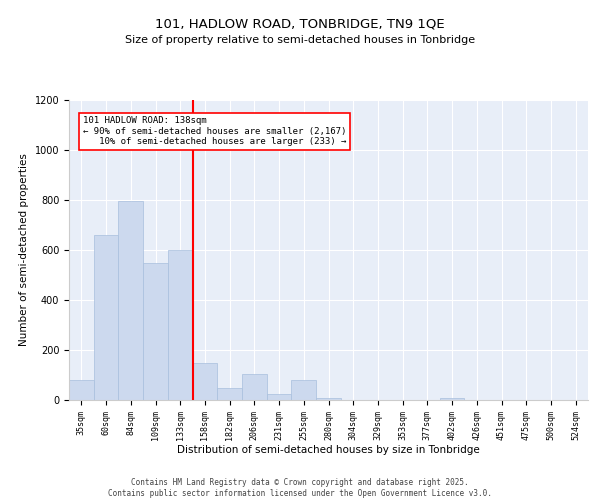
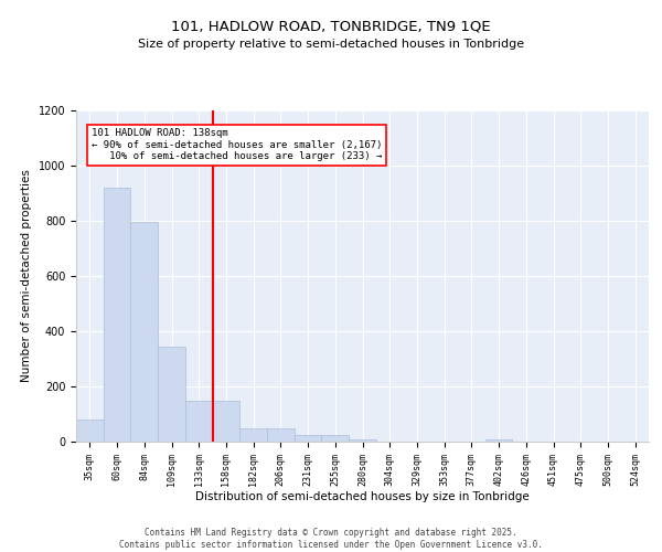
60sqm: 660 -> 920
109sqm: 550 -> 345
133sqm: 600 -> 150
206sqm: 105 -> 50
255sqm: 80 -> 25
